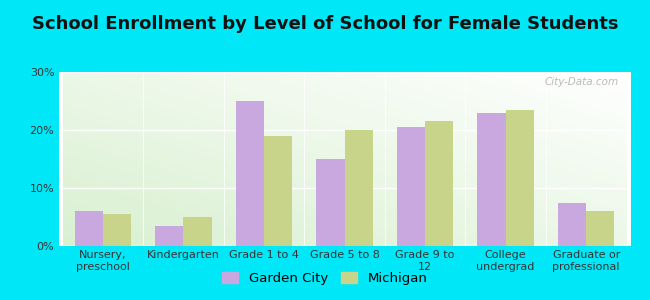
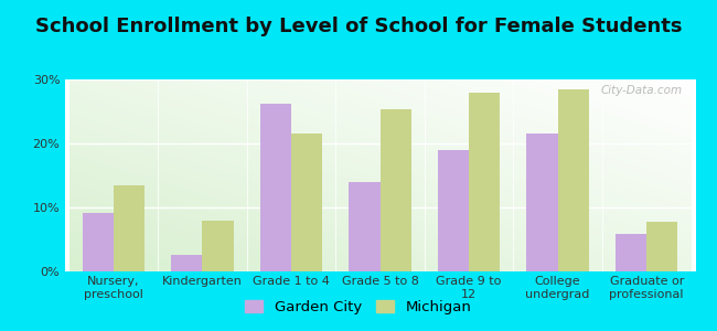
Garden City/Nursery, preschool: 6.0% -> 9.2%
Michigan/Nursery, preschool: 5.5% -> 13.4%
Garden City/Kindergarten: 3.5% -> 2.6%
Michigan/Kindergarten: 5.0% -> 8.0%
Garden City/Grade 1 to 4: 25.0% -> 26.2%
Michigan/Grade 1 to 4: 19.0% -> 21.6%
Garden City/Grade 5 to 8: 15.0% -> 14.0%
Michigan/Grade 5 to 8: 20.0% -> 25.4%
Garden City/Grade 9 to 12: 20.5% -> 19.0%
Michigan/Grade 9 to 12: 21.5% -> 28.0%
Garden City/College undergrad: 23.0% -> 21.6%
Michigan/College undergrad: 23.5% -> 28.4%
Garden City/Graduate or professional: 7.5% -> 5.8%
Michigan/Graduate or professional: 6.0% -> 7.8%
